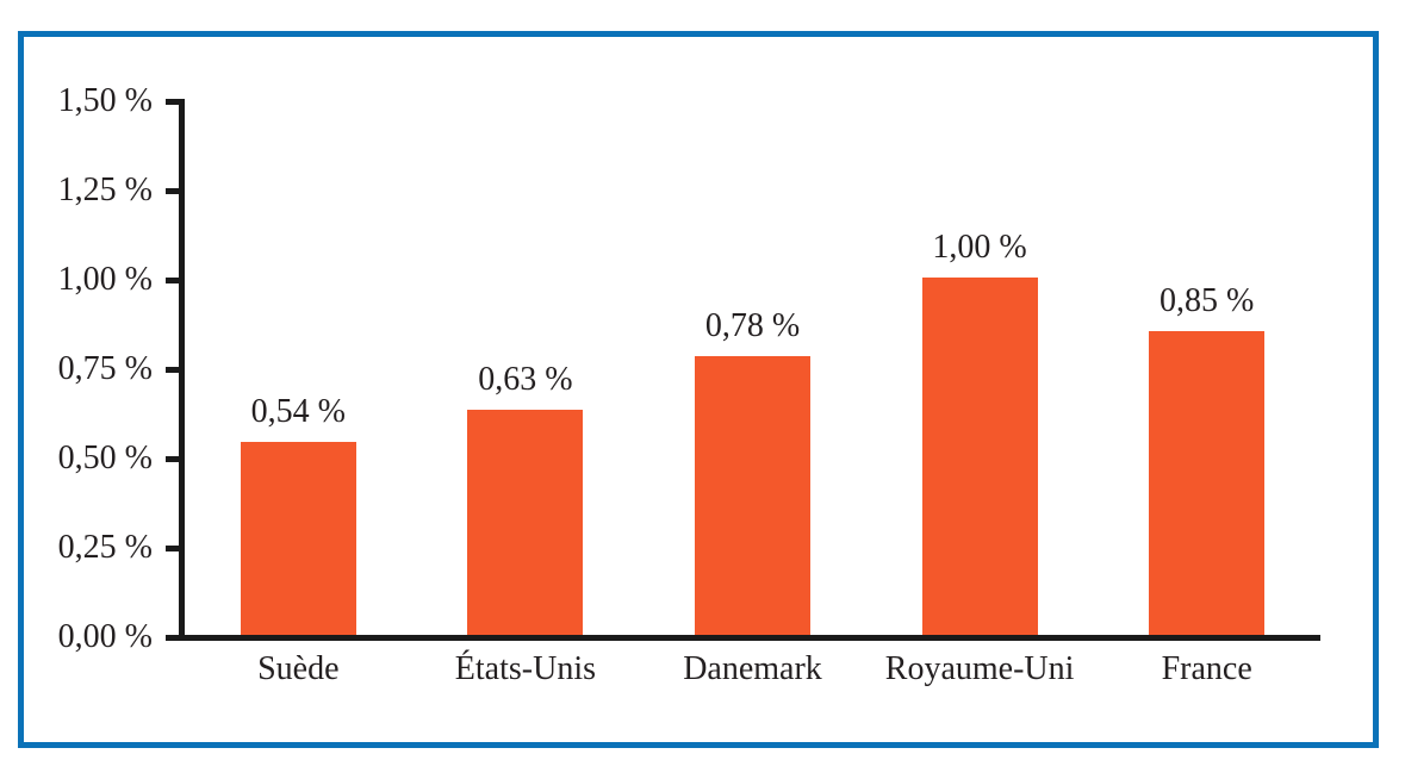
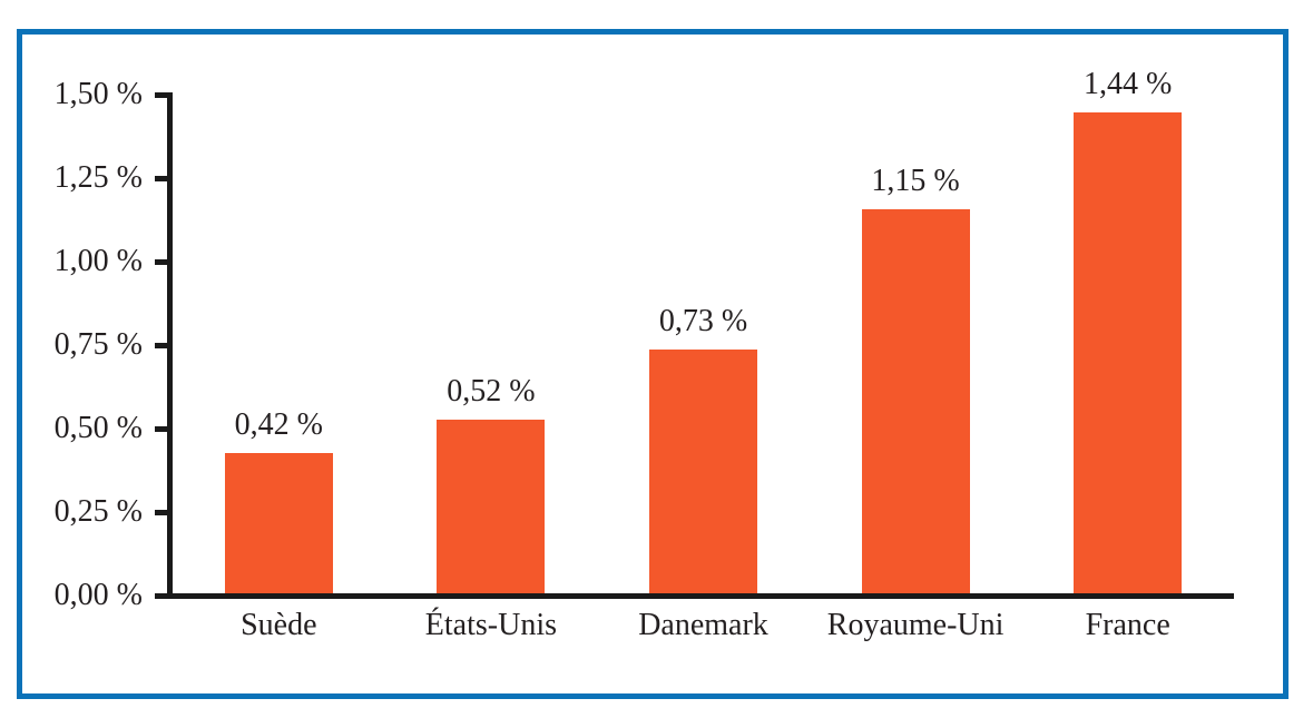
Suède: 0,54 -> 0,42
États-Unis: 0,63 -> 0,52
Danemark: 0,78 -> 0,73
Royaume-Uni: 1,00 -> 1,15
France: 0,85 -> 1,44
